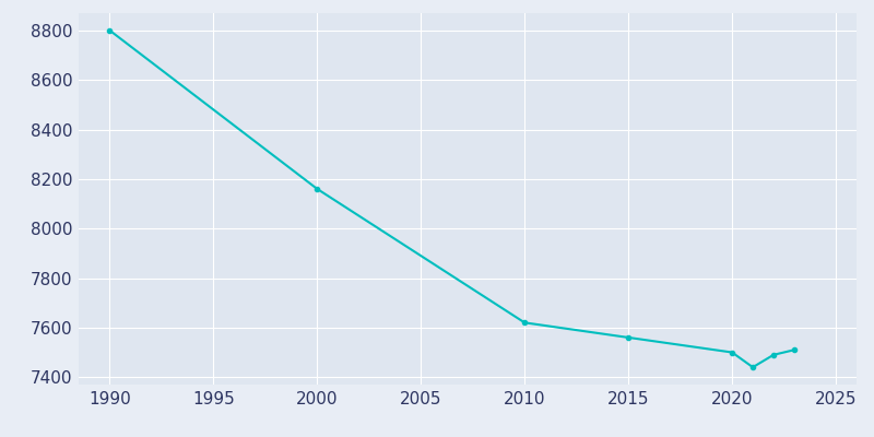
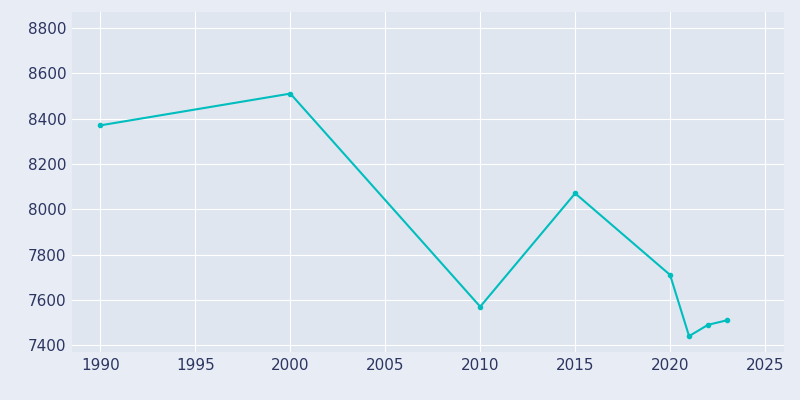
1990: 8800 -> 8370
2000: 8160 -> 8510
2010: 7620 -> 7570
2015: 7560 -> 8070
2020: 7500 -> 7710
